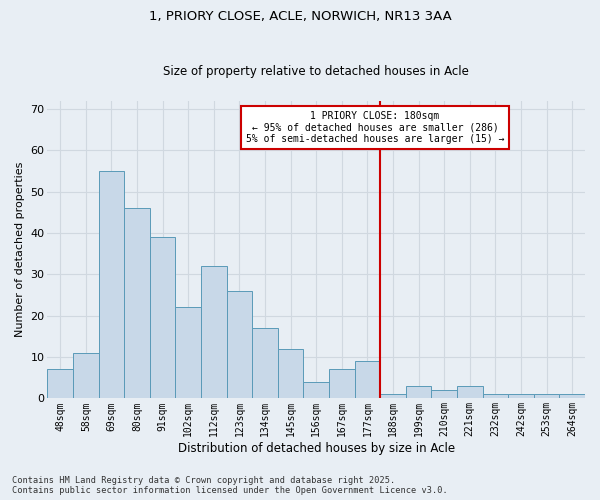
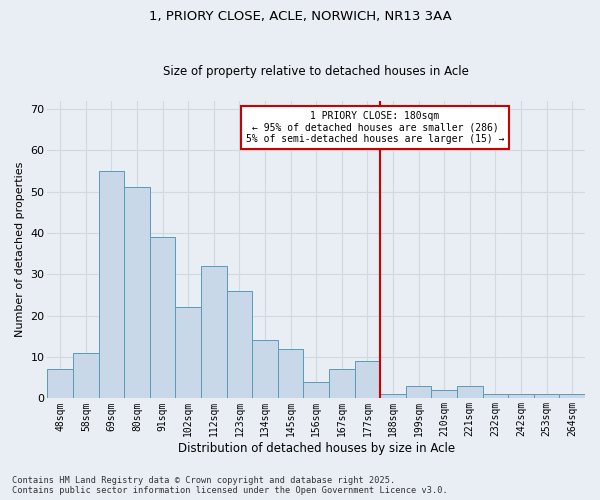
80sqm: 46 -> 51
134sqm: 17 -> 14
